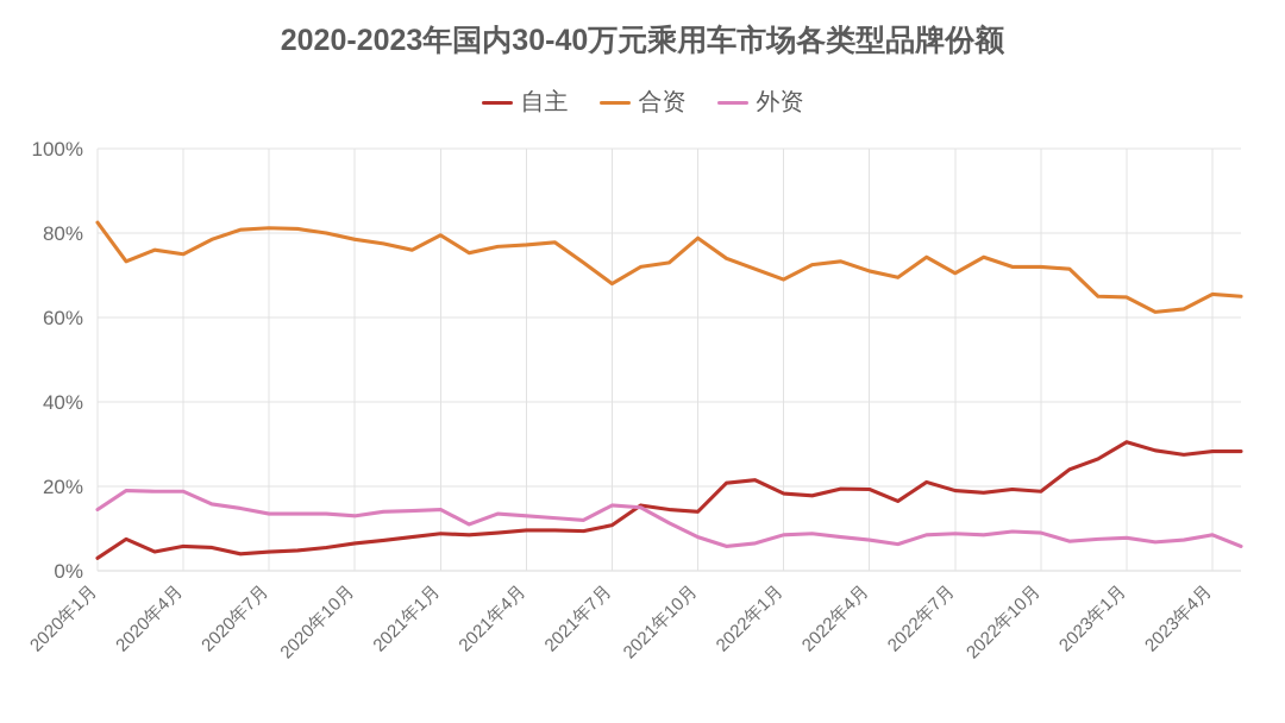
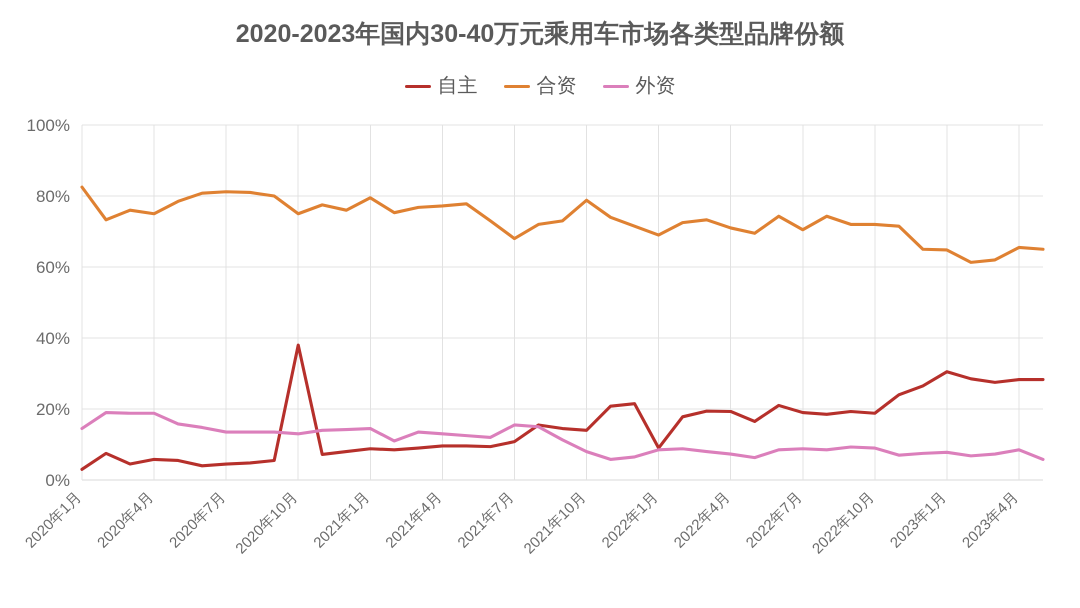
自主/2020年10月: 6% -> 38%
合资/2020年10月: 78% -> 75%
自主/2022年1月: 18% -> 9%
